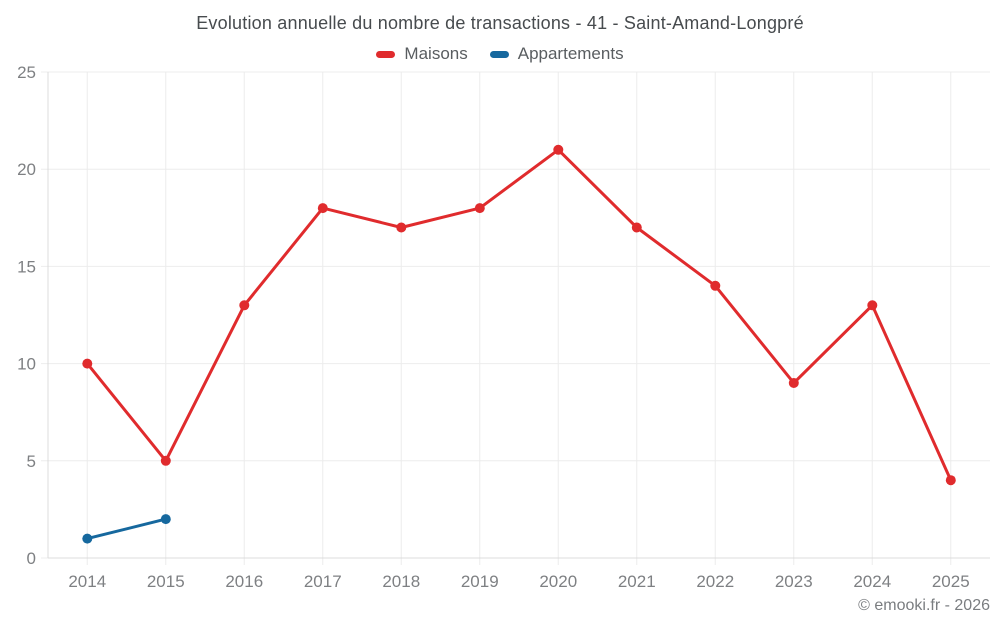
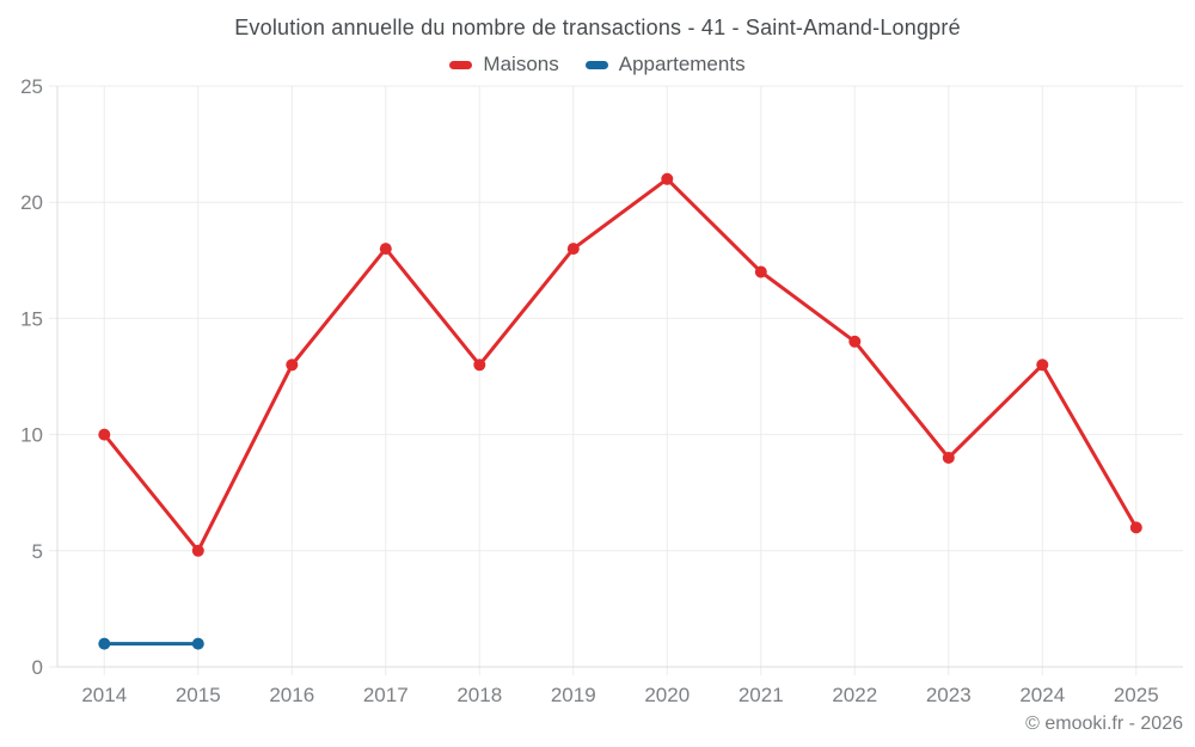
Appartements/2015: 2 -> 1
Maisons/2018: 17 -> 13
Maisons/2025: 4 -> 6
